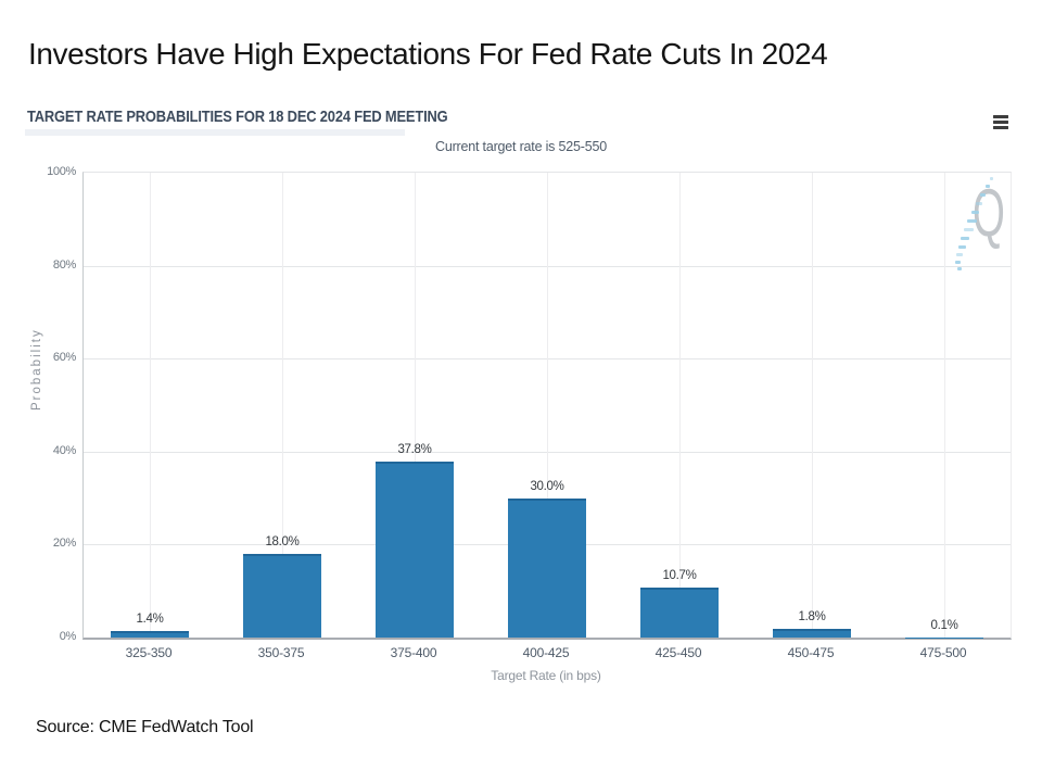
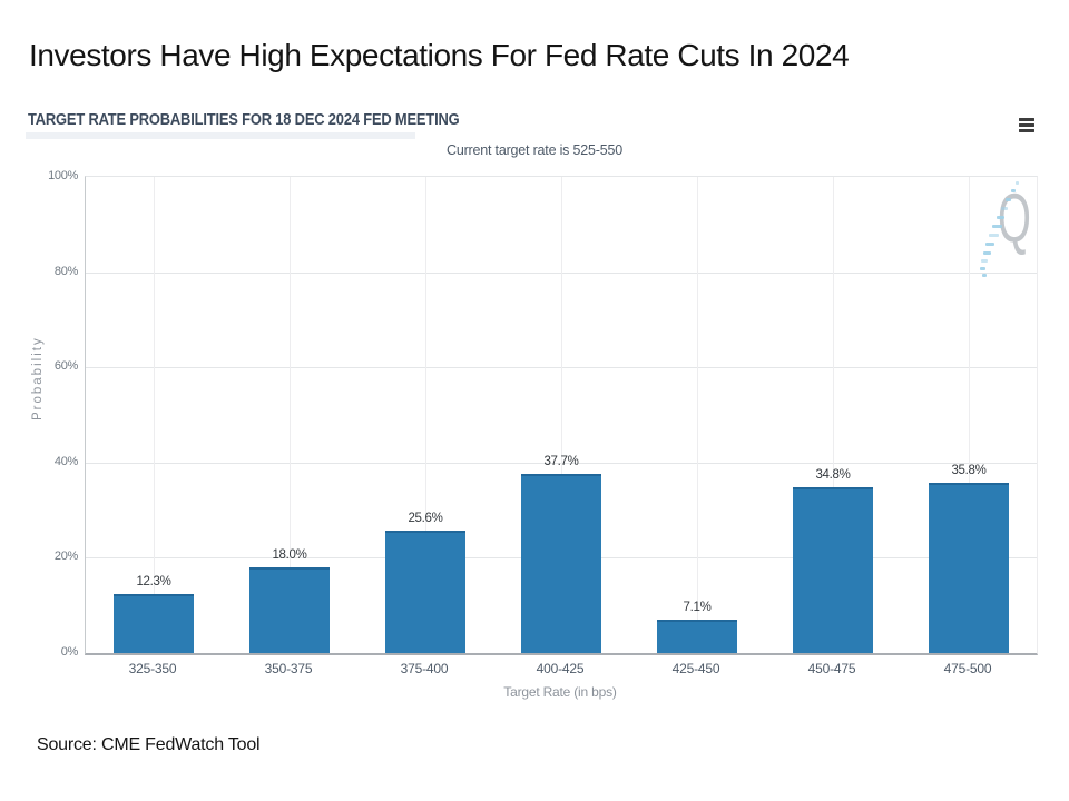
325-350: 1.4% -> 12.3%
375-400: 37.8% -> 25.6%
400-425: 30.0% -> 37.7%
425-450: 10.7% -> 7.1%
450-475: 1.8% -> 34.8%
475-500: 0.1% -> 35.8%
